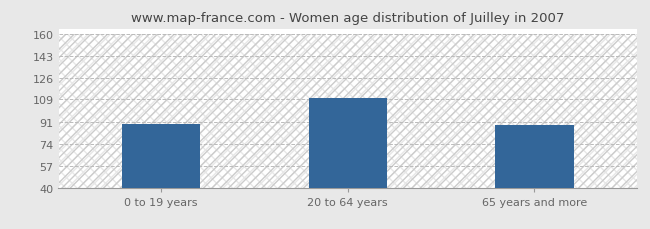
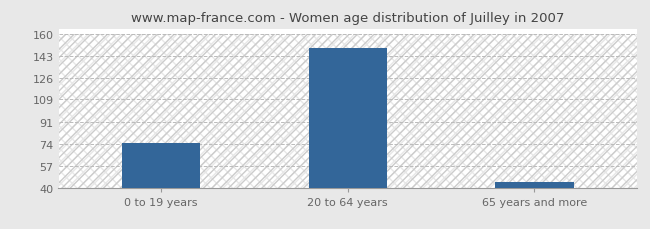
0 to 19 years: 90 -> 75
20 to 64 years: 110 -> 149
65 years and more: 89 -> 44
